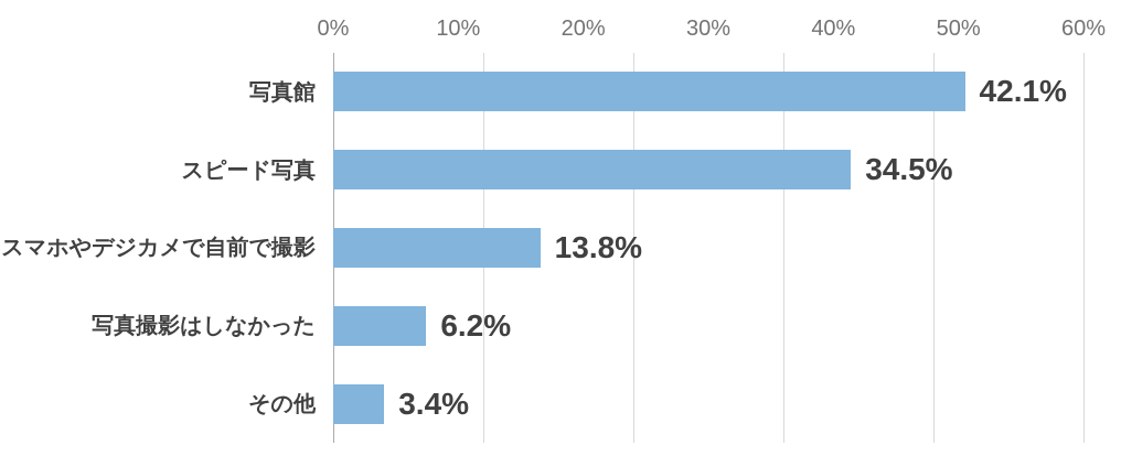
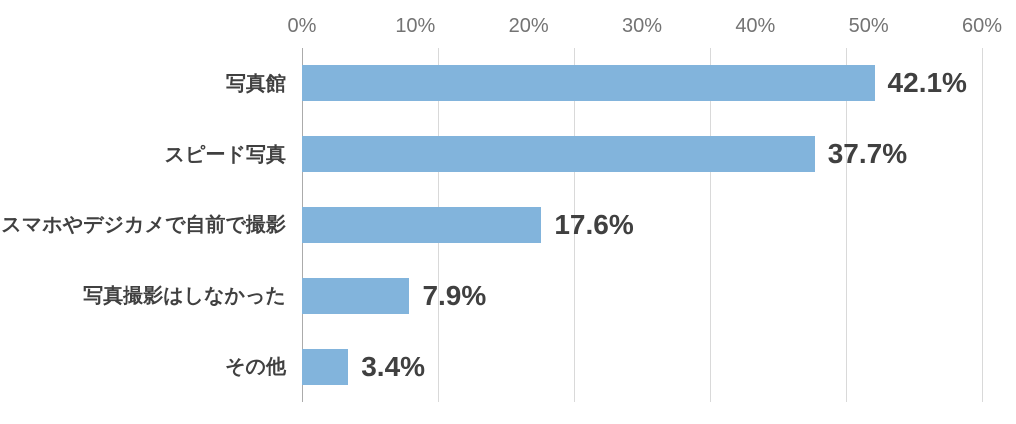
スピード写真: 34.5% -> 37.7%
スマホやデジカメで自前で撮影: 13.8% -> 17.6%
写真撮影はしなかった: 6.2% -> 7.9%
